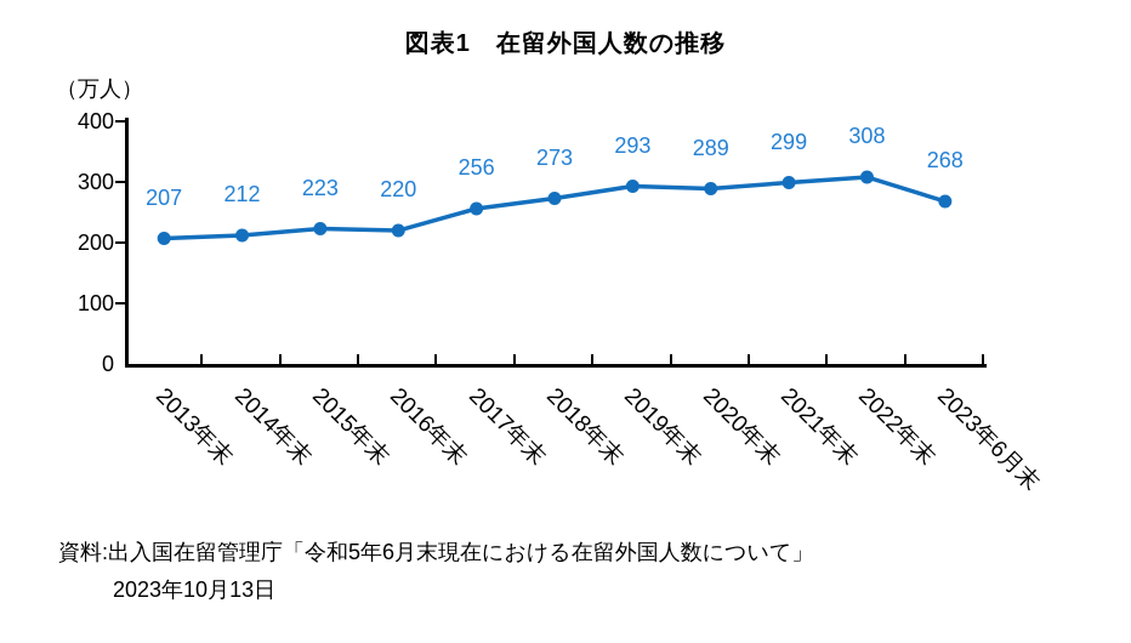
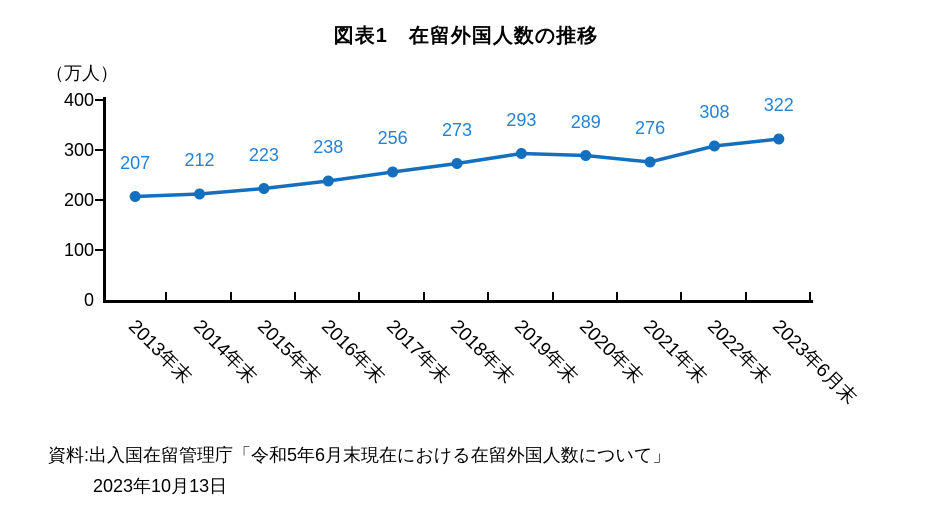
2016年末: 220 -> 238
2021年末: 299 -> 276
2023年6月末: 268 -> 322
